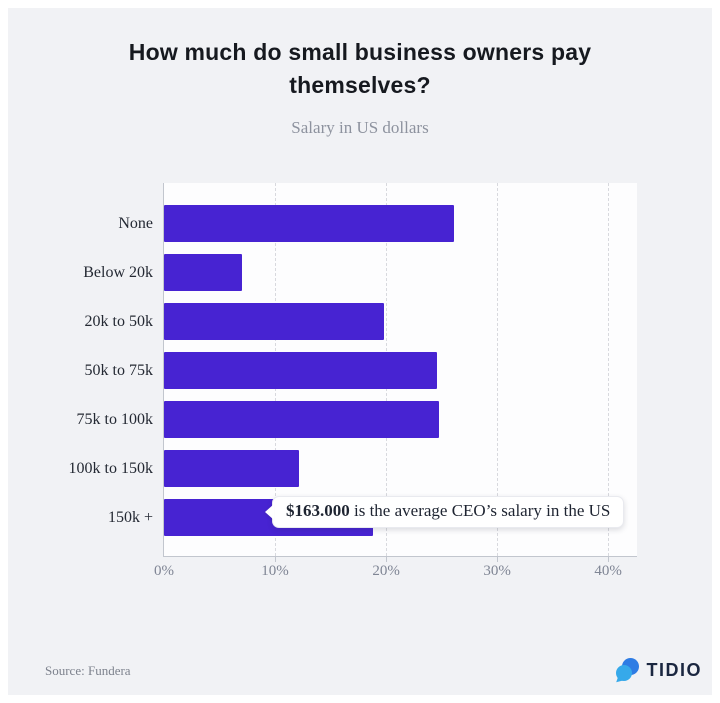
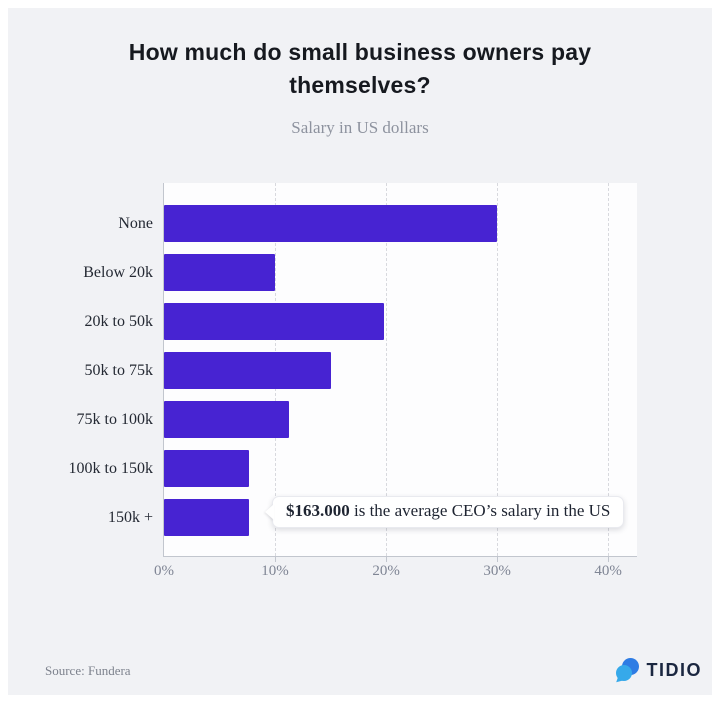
None: 26.1% -> 30.0%
Below 20k: 7.0% -> 10.0%
50k to 75k: 24.6% -> 15.0%
75k to 100k: 24.8% -> 11.3%
100k to 150k: 12.2% -> 7.7%
150k +: 18.8% -> 7.7%
